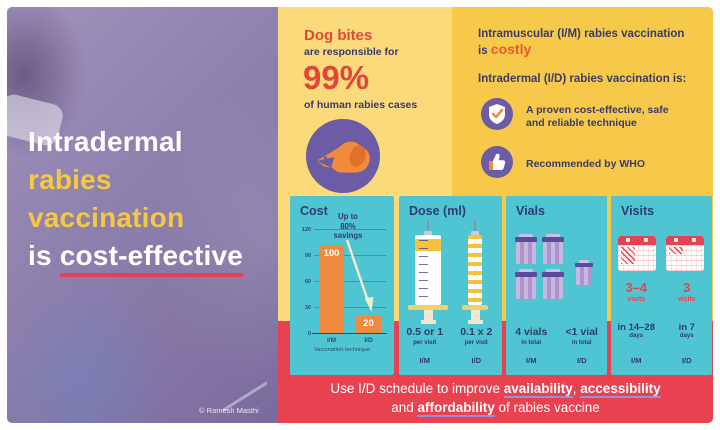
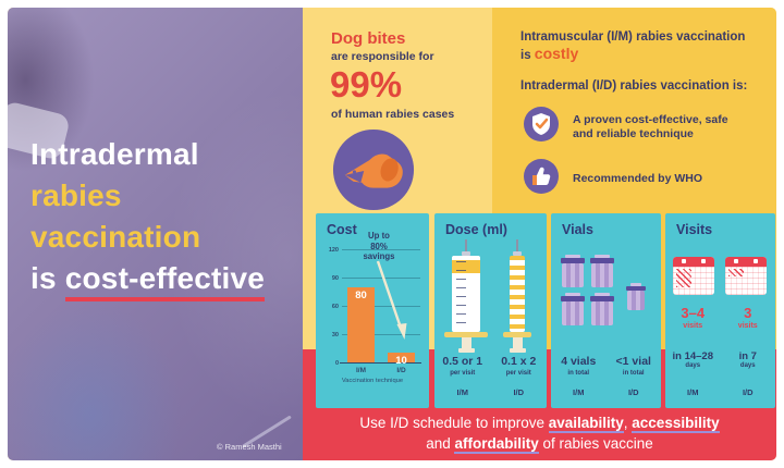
I/M: 100 -> 80
I/D: 20 -> 10
